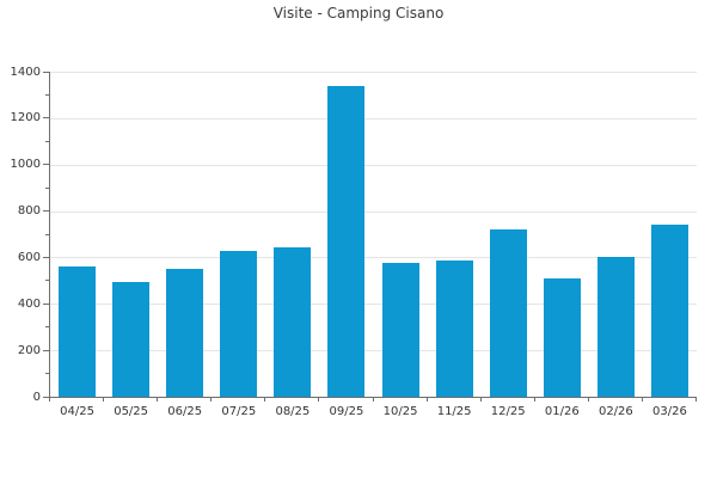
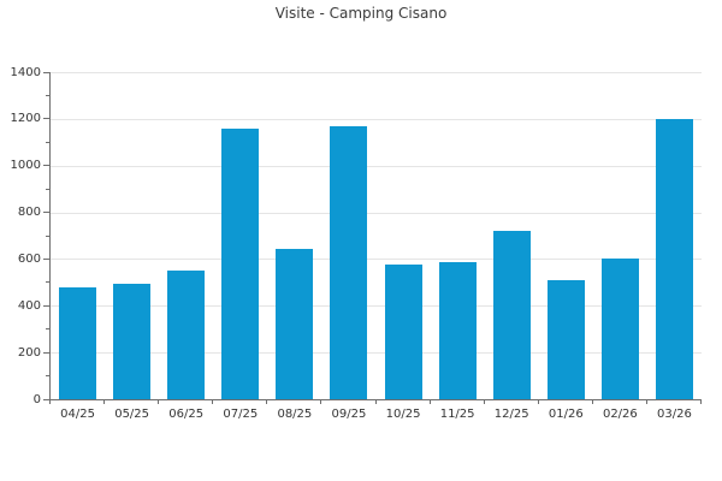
04/25: 560 -> 480
07/25: 630 -> 1160
09/25: 1340 -> 1170
03/26: 740 -> 1200
